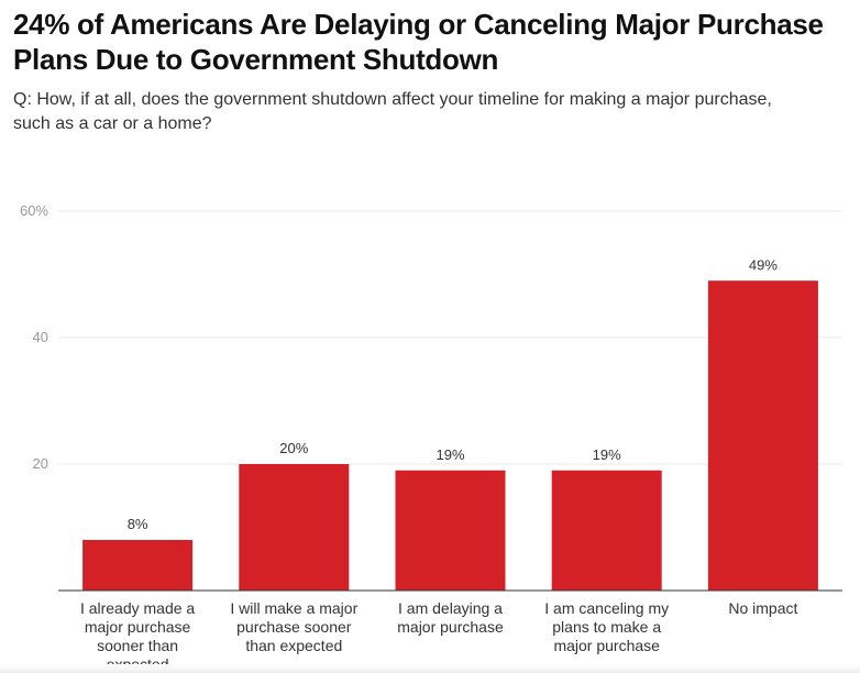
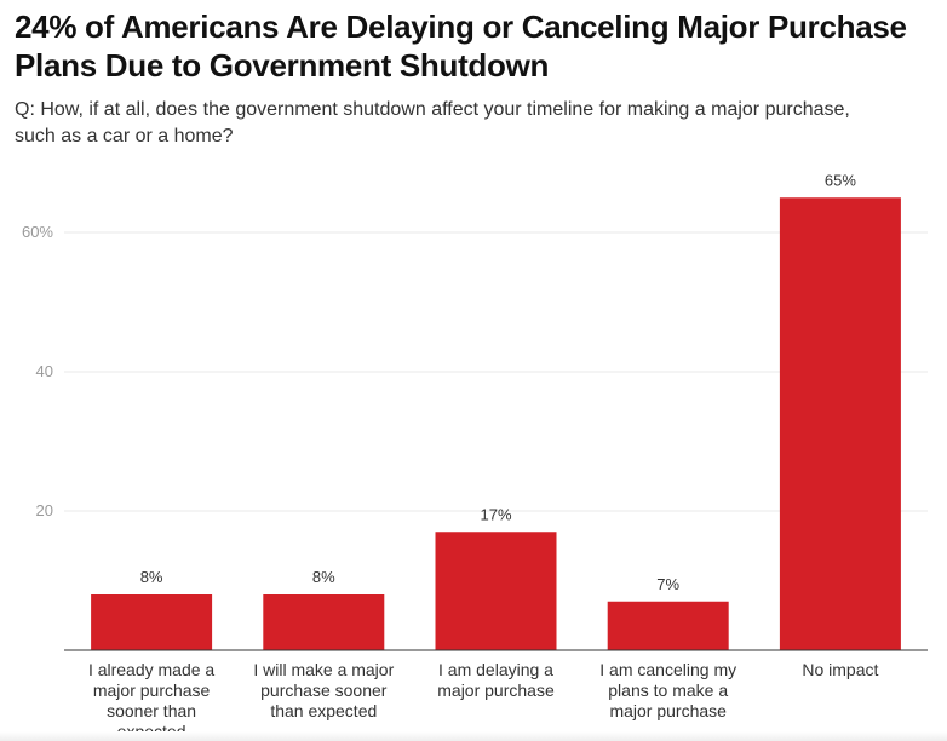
I will make a major purchase sooner than expected: 20% -> 8%
I am delaying a major purchase: 19% -> 17%
I am canceling my plans to make a major purchase: 19% -> 7%
No impact: 49% -> 65%
